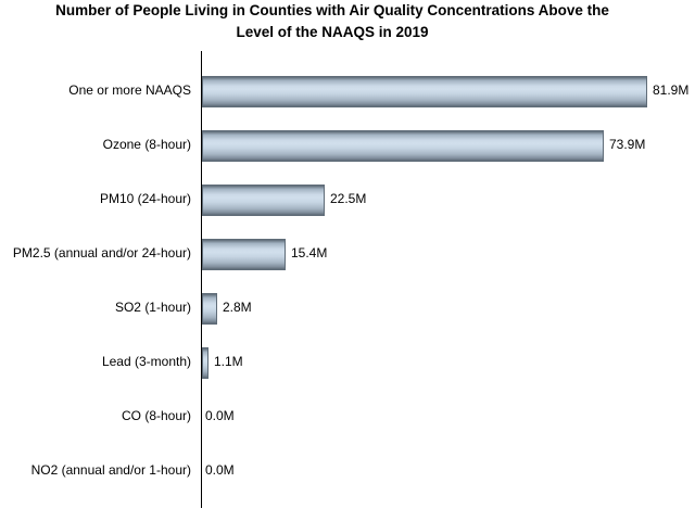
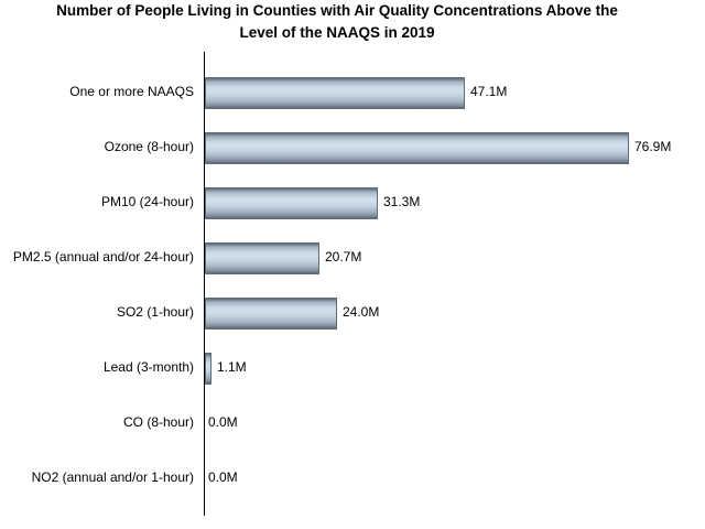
One or more NAAQS: 81.9M -> 47.1M
Ozone (8-hour): 73.9M -> 76.9M
PM10 (24-hour): 22.5M -> 31.3M
PM2.5 (annual and/or 24-hour): 15.4M -> 20.7M
SO2 (1-hour): 2.8M -> 24.0M
